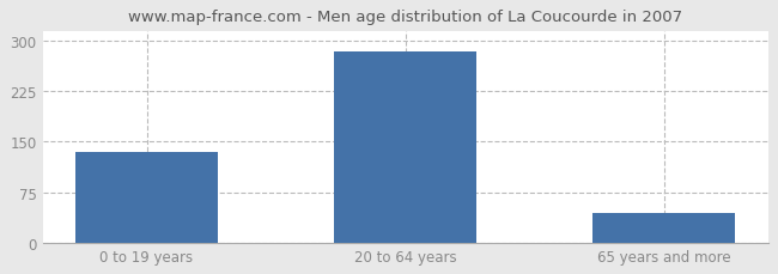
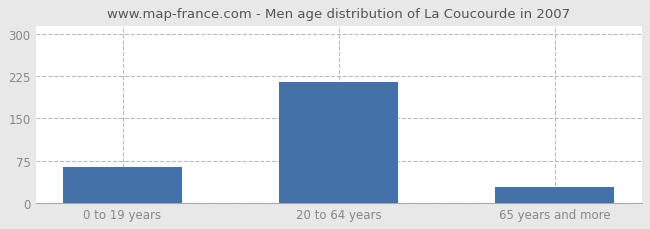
0 to 19 years: 135 -> 64
20 to 64 years: 285 -> 214
65 years and more: 45 -> 28
